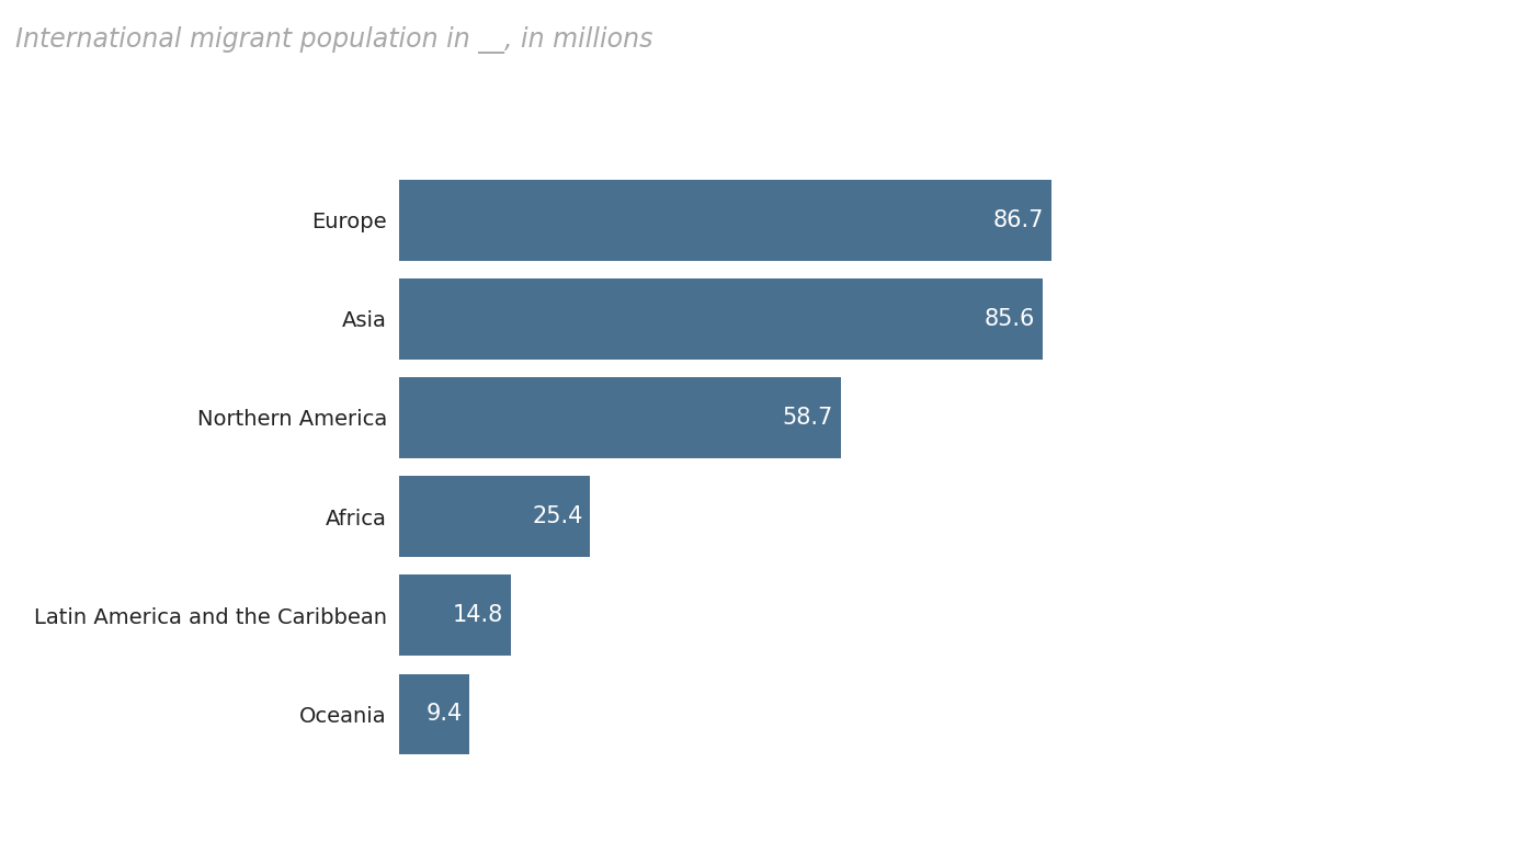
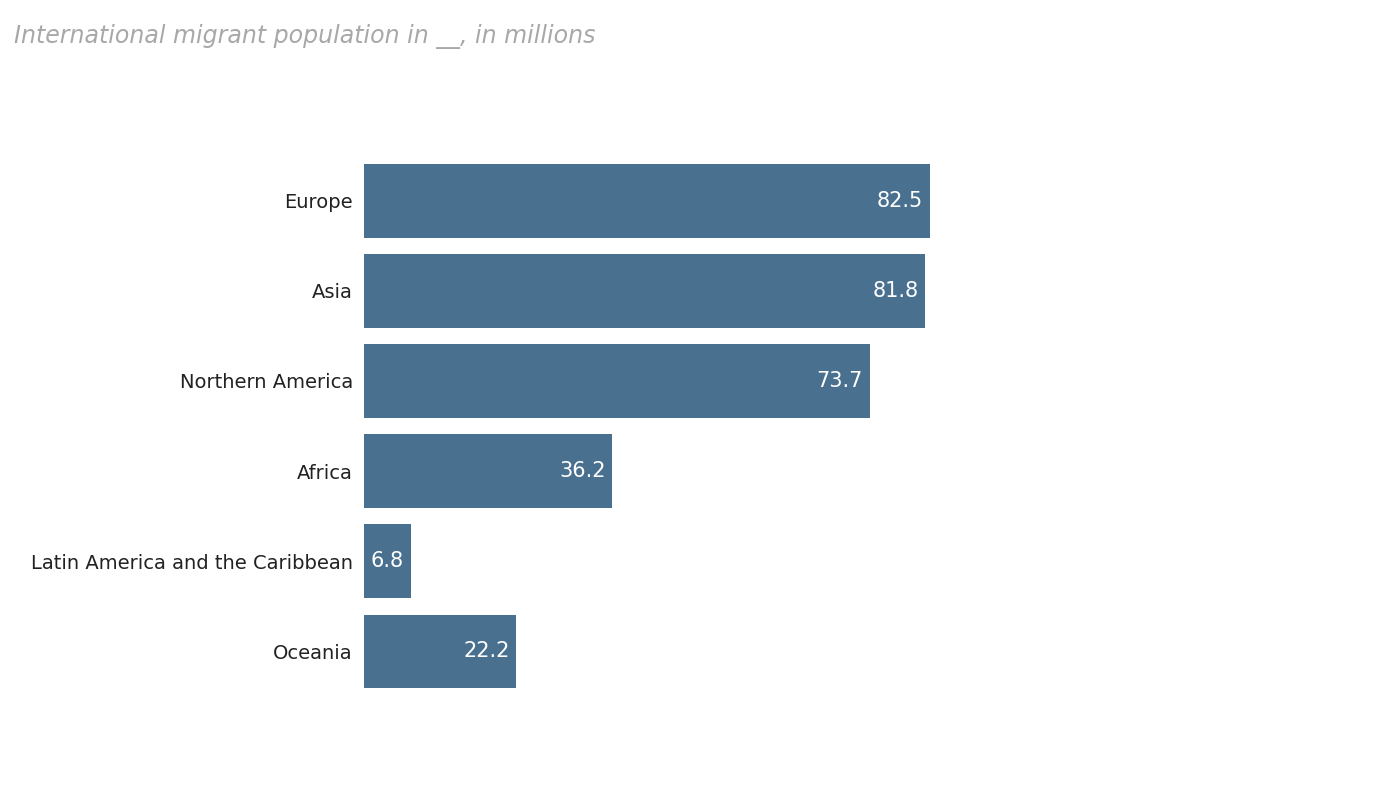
Europe: 86.7 -> 82.5
Asia: 85.6 -> 81.8
Northern America: 58.7 -> 73.7
Africa: 25.4 -> 36.2
Latin America and the Caribbean: 14.8 -> 6.8
Oceania: 9.4 -> 22.2
